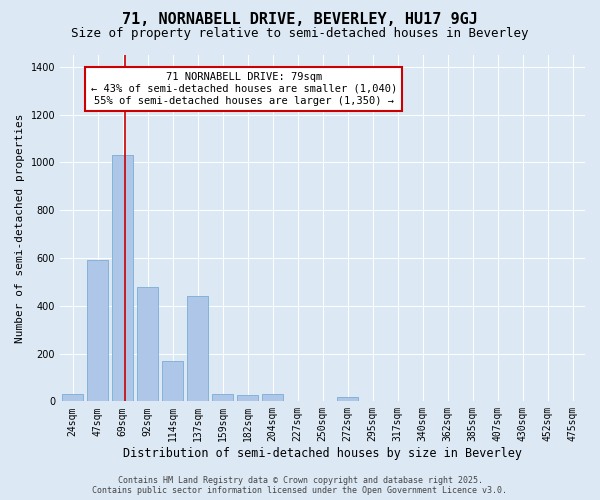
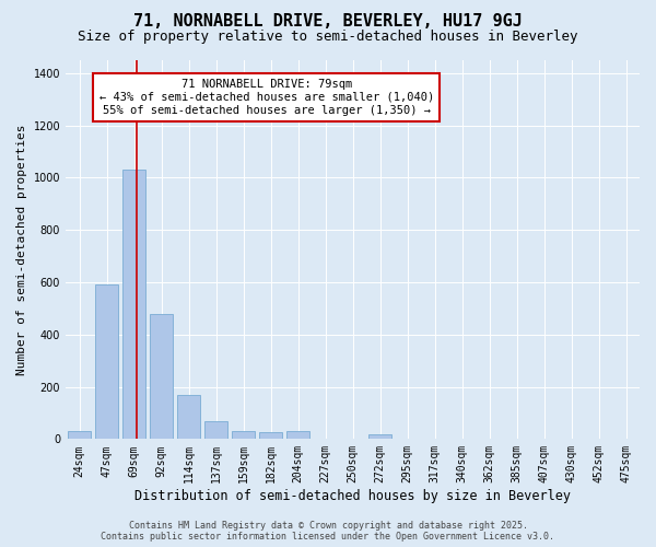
137sqm: 440 -> 70
